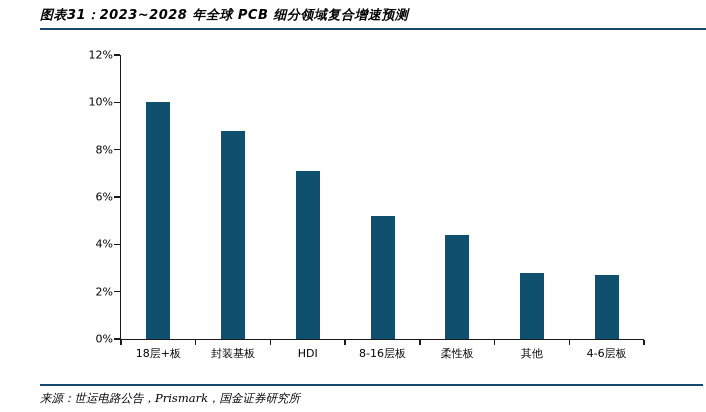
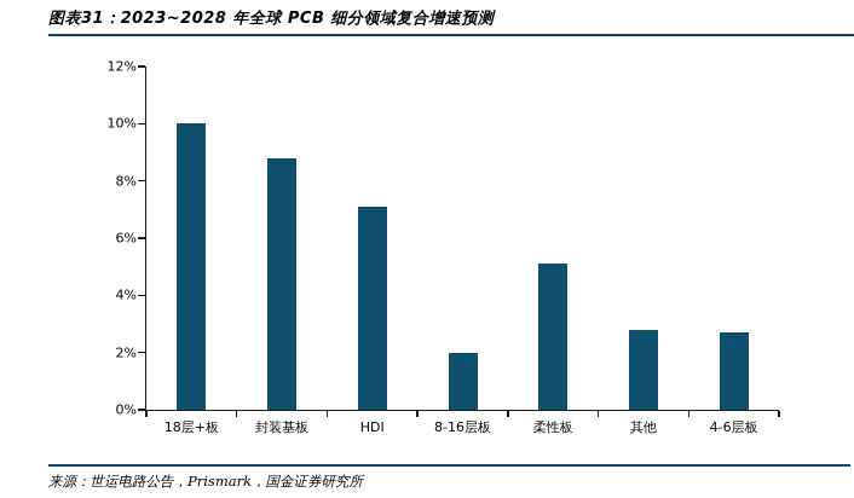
8-16层板: 5.2% -> 2.0%
柔性板: 4.4% -> 5.1%
